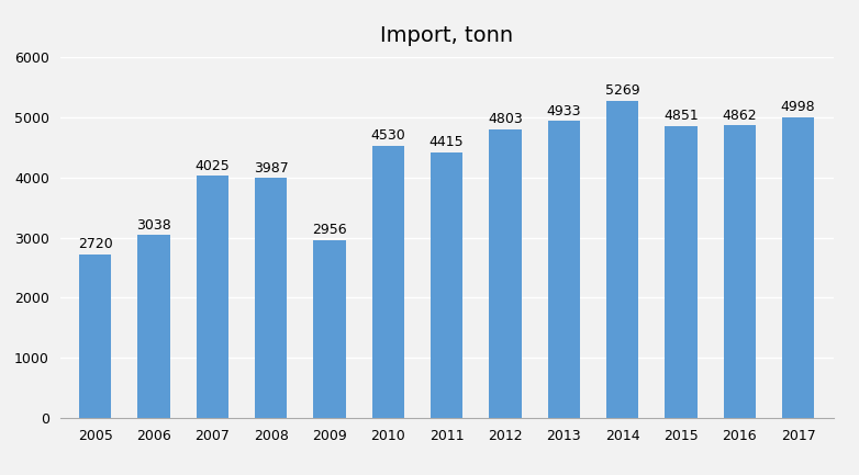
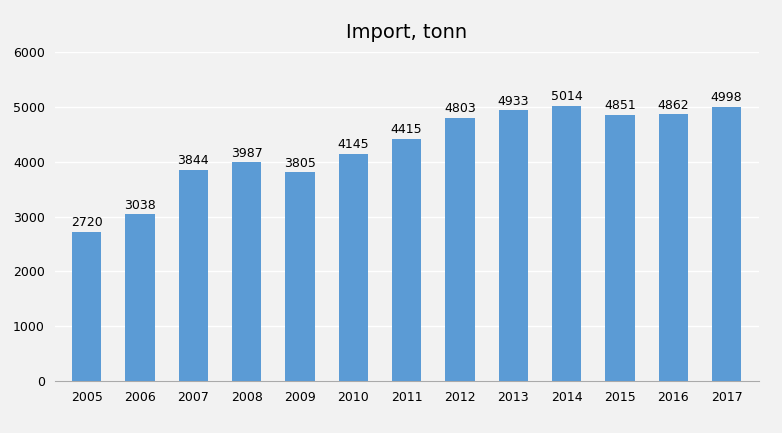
2007: 4025 -> 3844
2009: 2956 -> 3805
2010: 4530 -> 4145
2014: 5269 -> 5014
